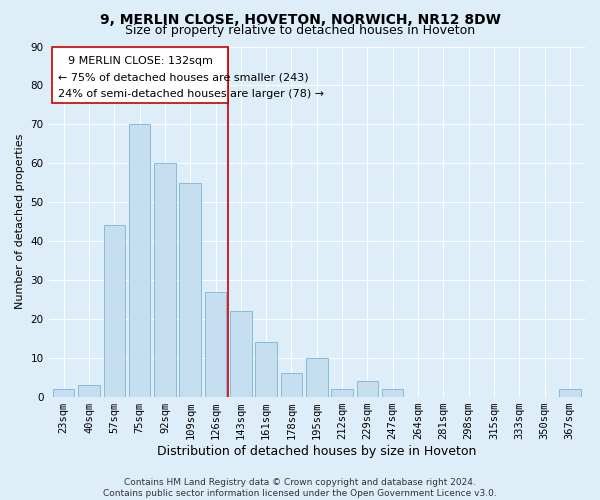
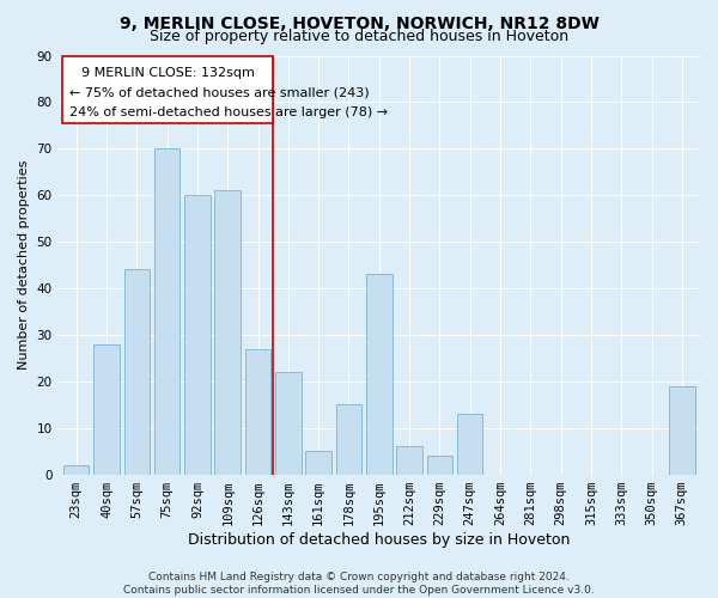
40sqm: 3 -> 28
109sqm: 55 -> 61
161sqm: 14 -> 5
178sqm: 6 -> 15
195sqm: 10 -> 43
212sqm: 2 -> 6
247sqm: 2 -> 13
367sqm: 2 -> 19
